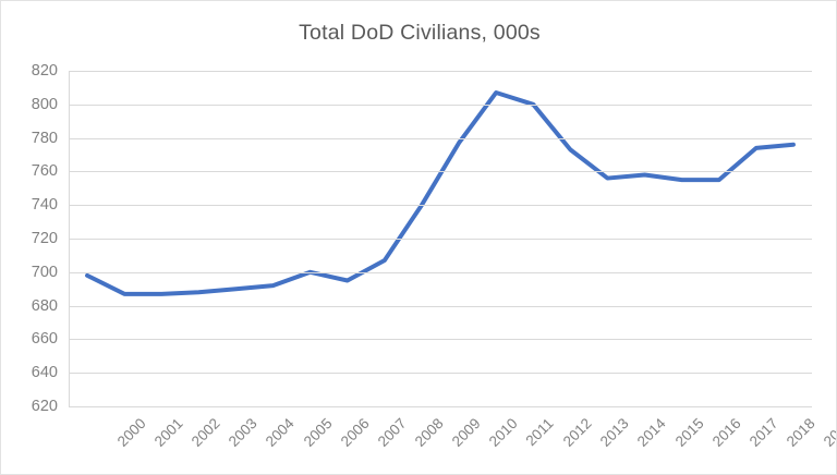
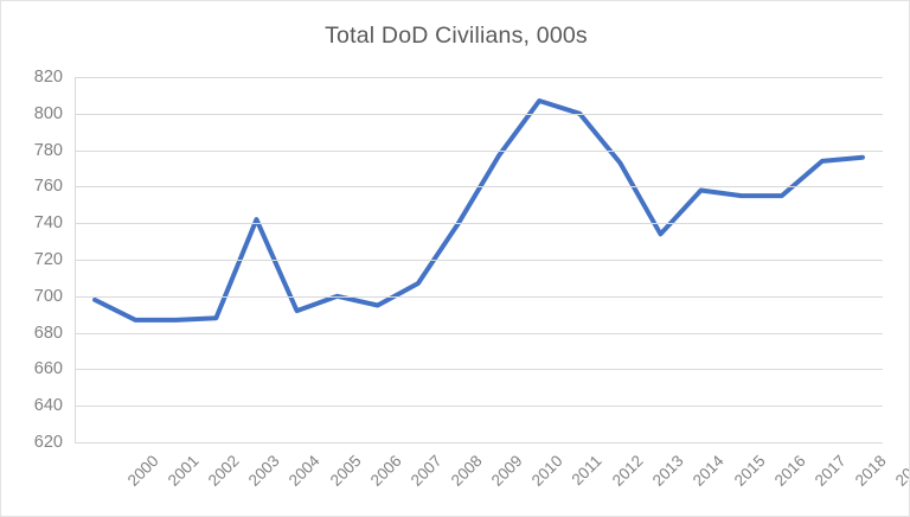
2004: 690 -> 742
2014: 756 -> 734
